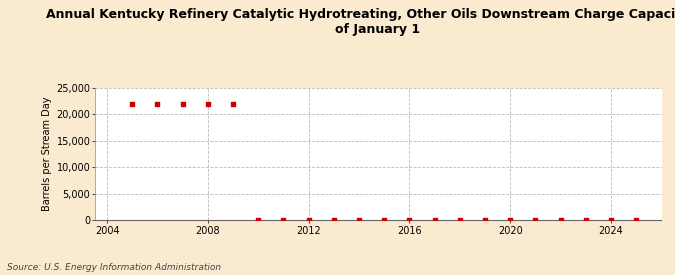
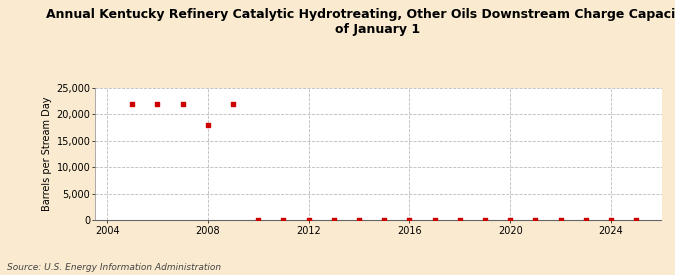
2008: 22,000 -> 18,000
